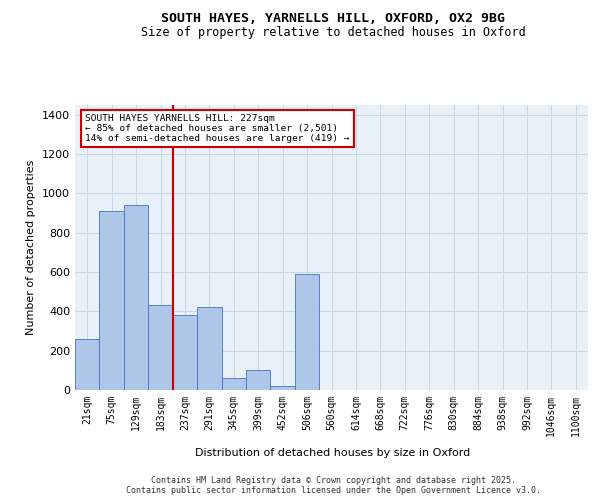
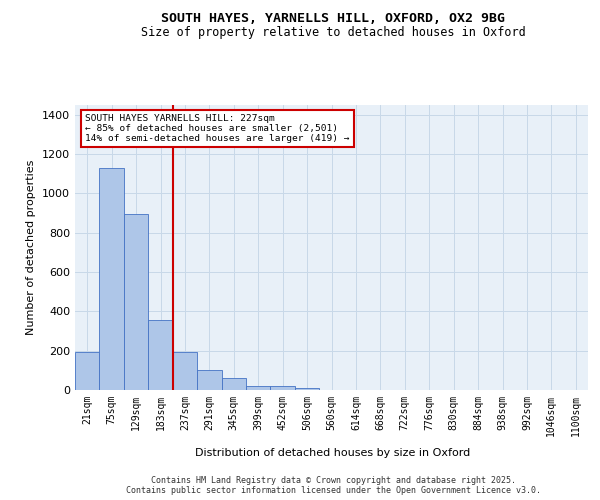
21sqm: 260 -> 200
75sqm: 910 -> 1130
129sqm: 940 -> 900
183sqm: 430 -> 360
237sqm: 380 -> 200
291sqm: 420 -> 100
399sqm: 100 -> 20
506sqm: 590 -> 10
